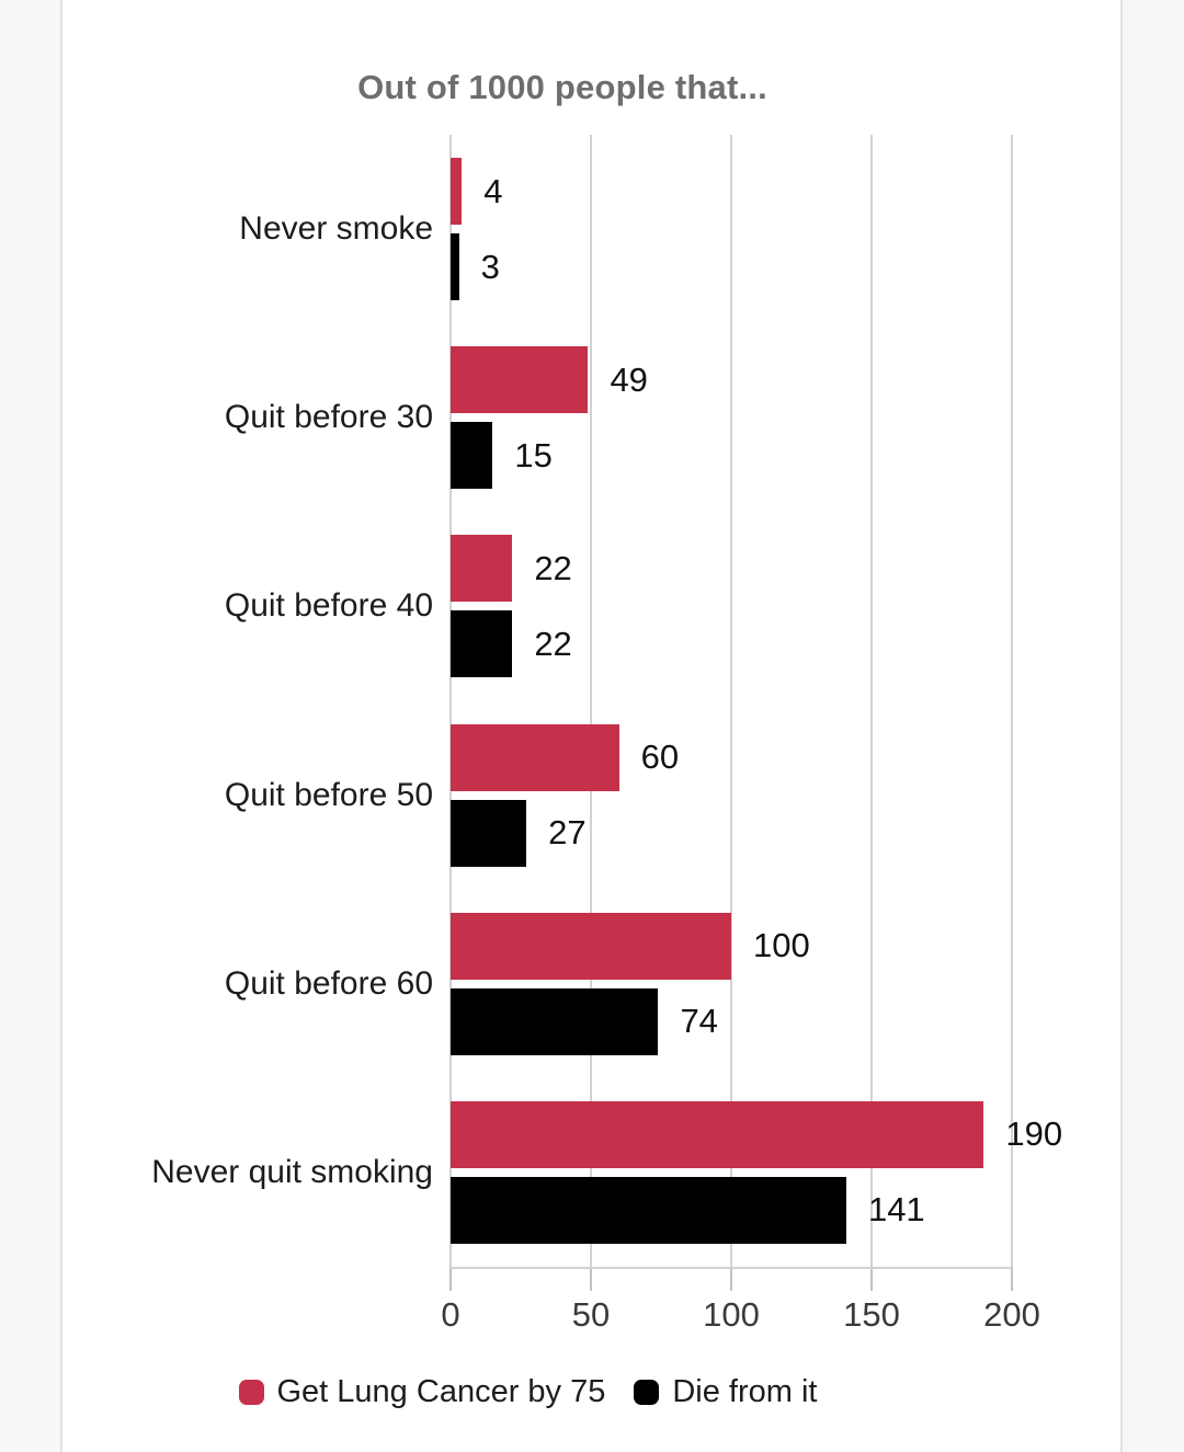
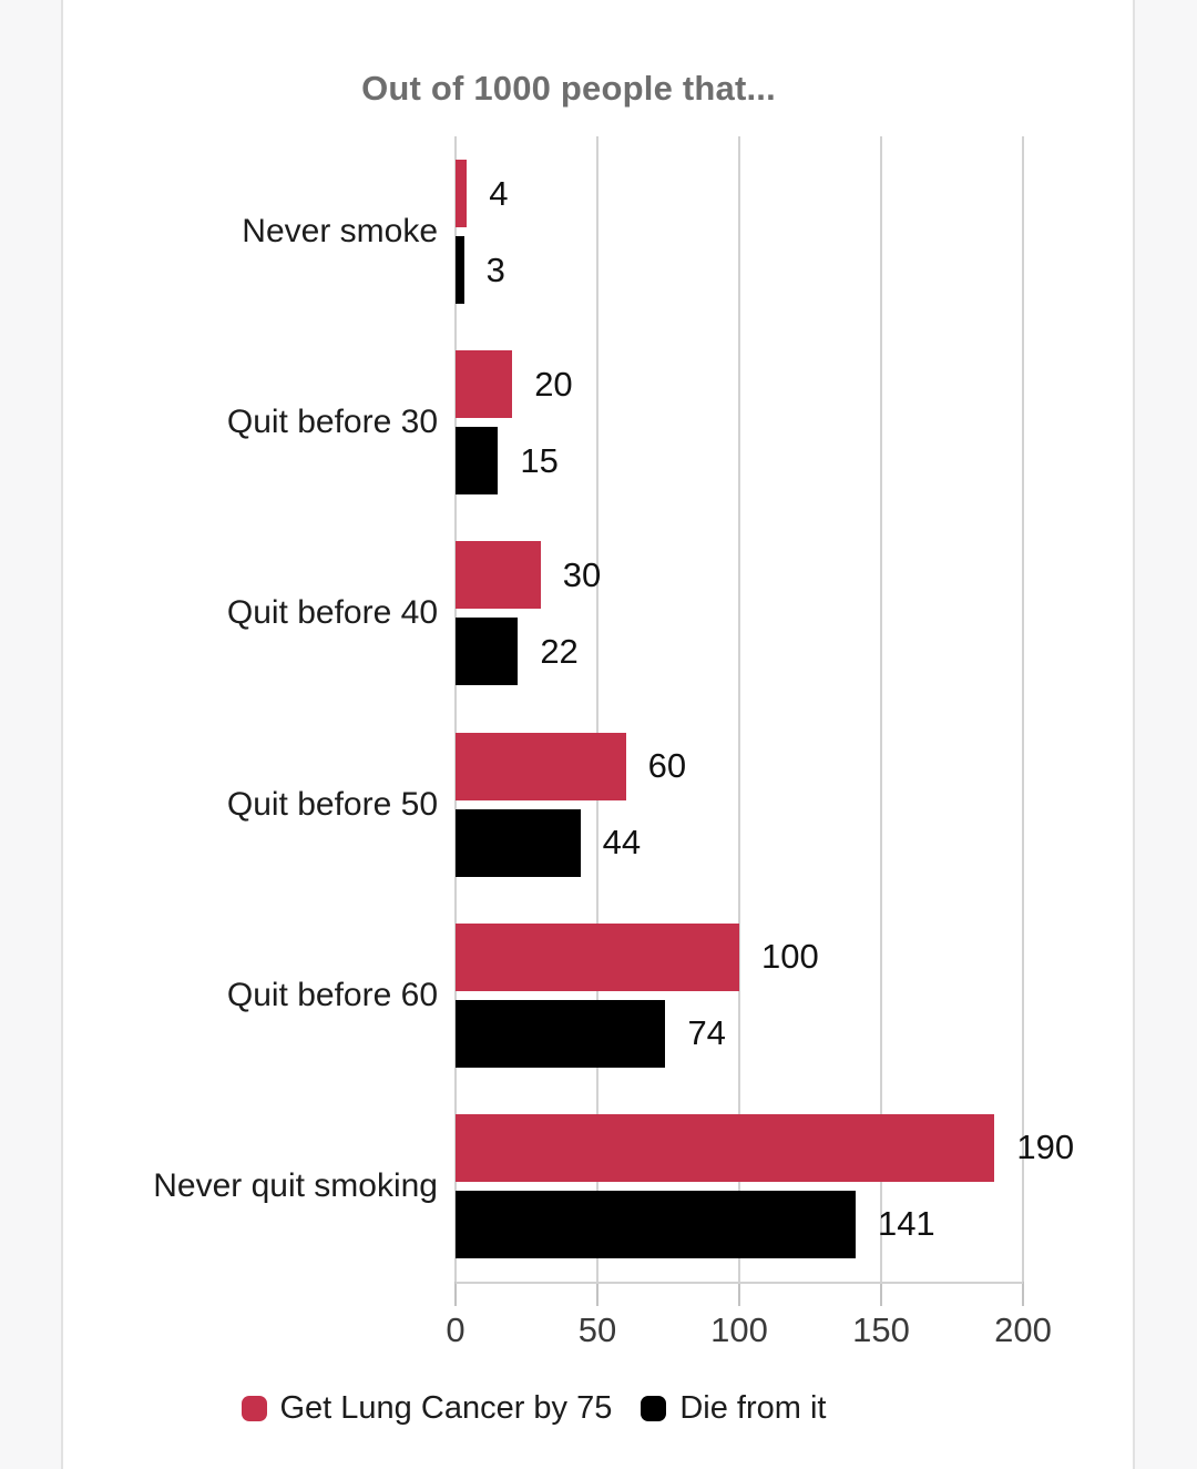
Get Lung Cancer by 75/Quit before 30: 49 -> 20
Get Lung Cancer by 75/Quit before 40: 22 -> 30
Die from it/Quit before 50: 27 -> 44
